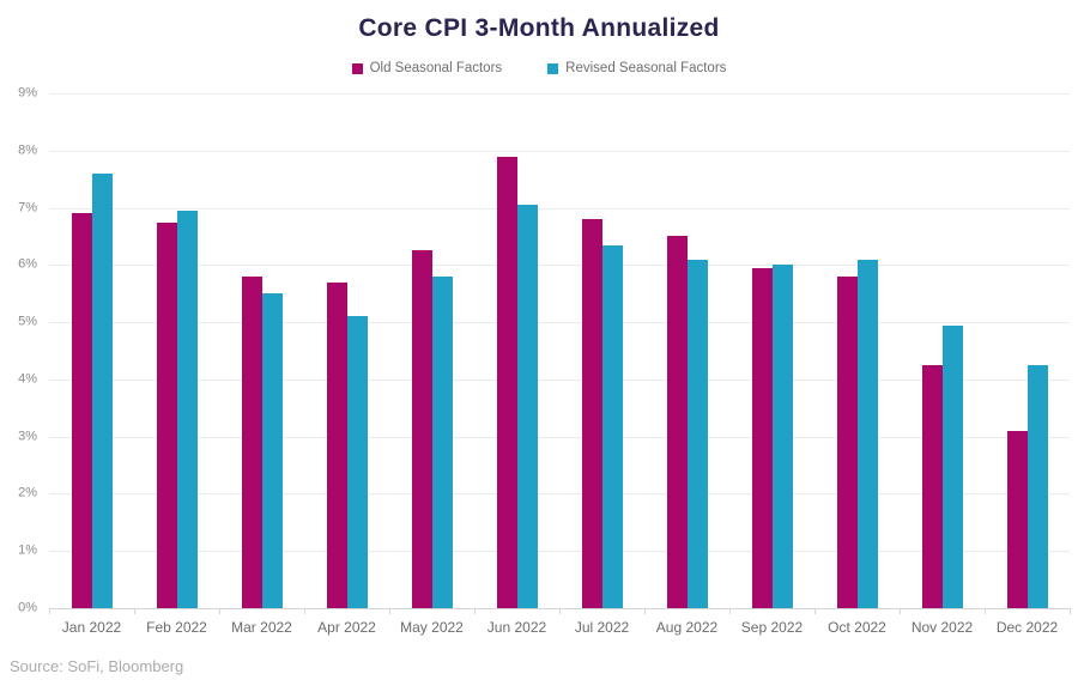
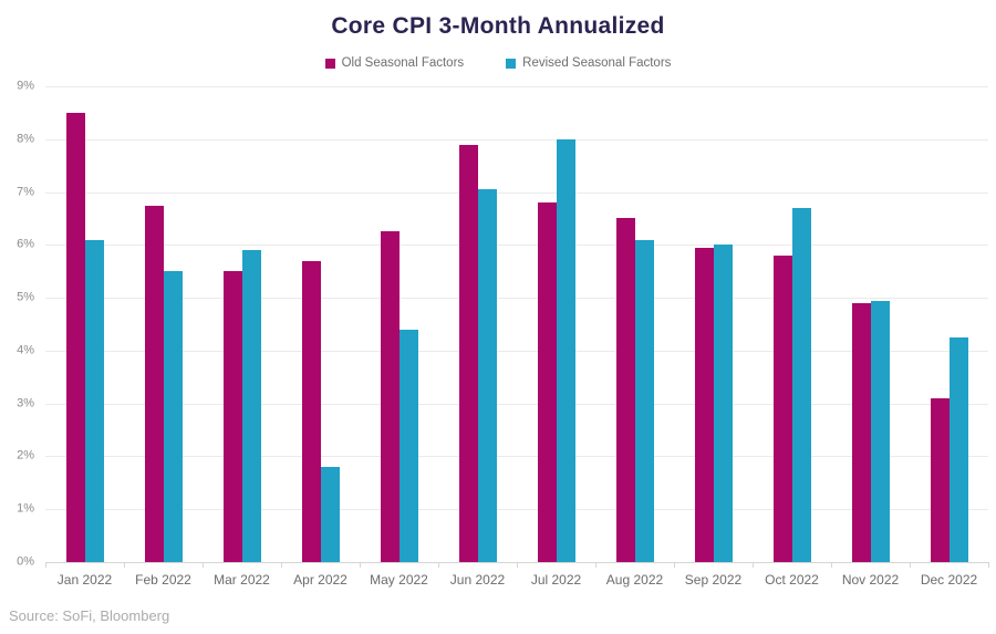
Old Seasonal Factors/Jan 2022: 6.9% -> 8.5%
Revised Seasonal Factors/Jan 2022: 7.6% -> 6.1%
Revised Seasonal Factors/Feb 2022: 7.0% -> 5.5%
Old Seasonal Factors/Mar 2022: 5.8% -> 5.5%
Revised Seasonal Factors/Mar 2022: 5.5% -> 5.9%
Revised Seasonal Factors/Apr 2022: 5.1% -> 1.8%
Revised Seasonal Factors/May 2022: 5.8% -> 4.4%
Revised Seasonal Factors/Jul 2022: 6.3% -> 8.0%
Revised Seasonal Factors/Oct 2022: 6.1% -> 6.7%
Old Seasonal Factors/Nov 2022: 4.2% -> 4.9%
